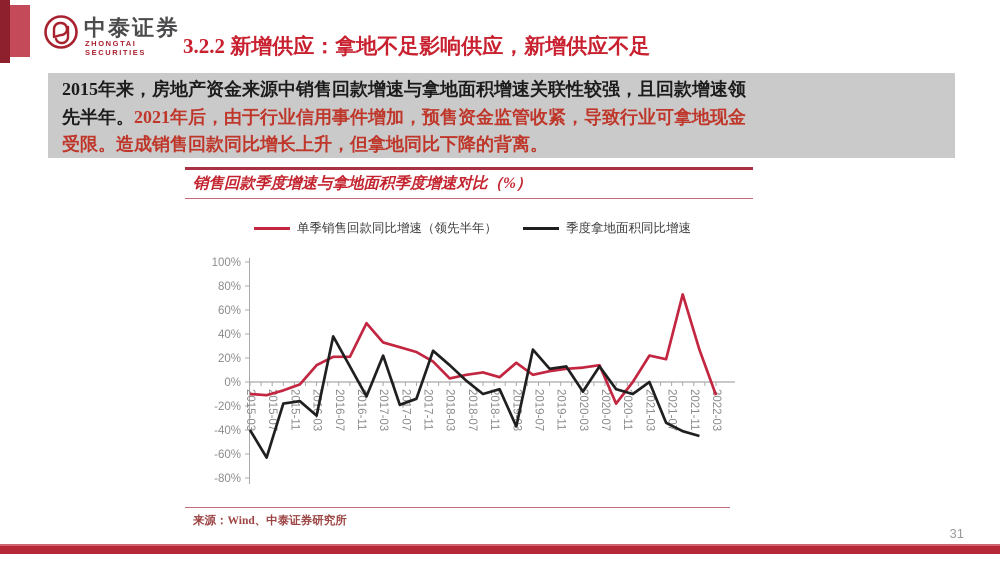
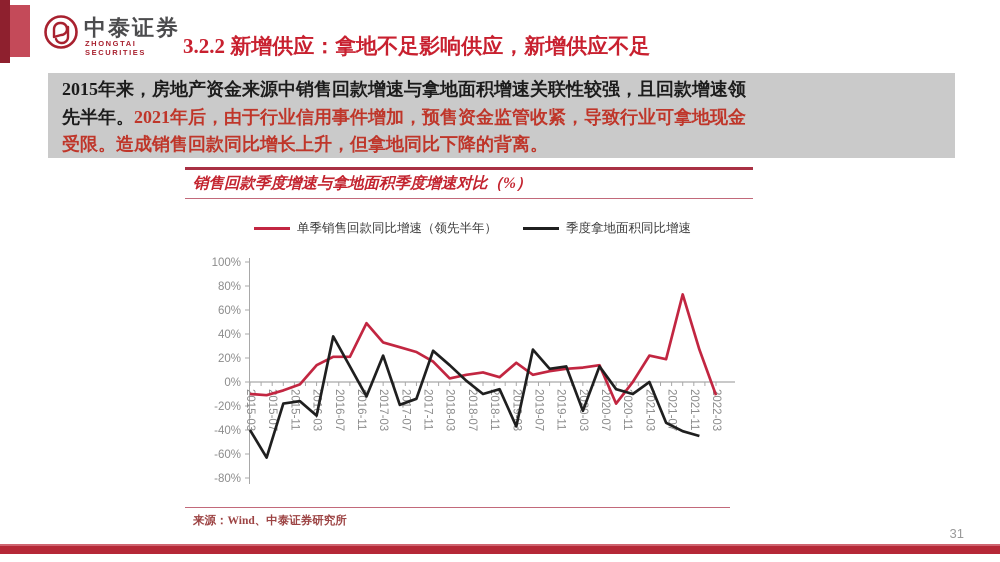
季度拿地面积同比增速/2020-03: -8% -> -24%
